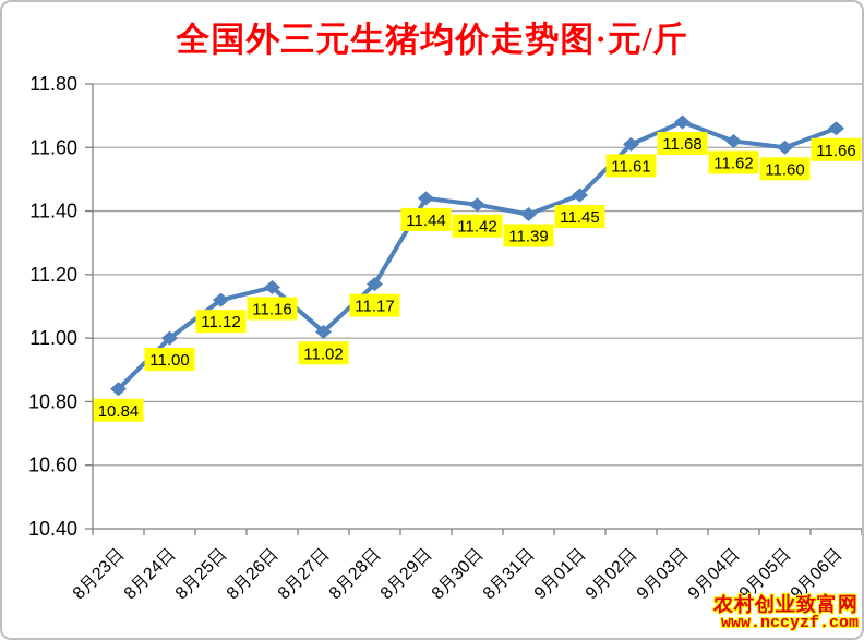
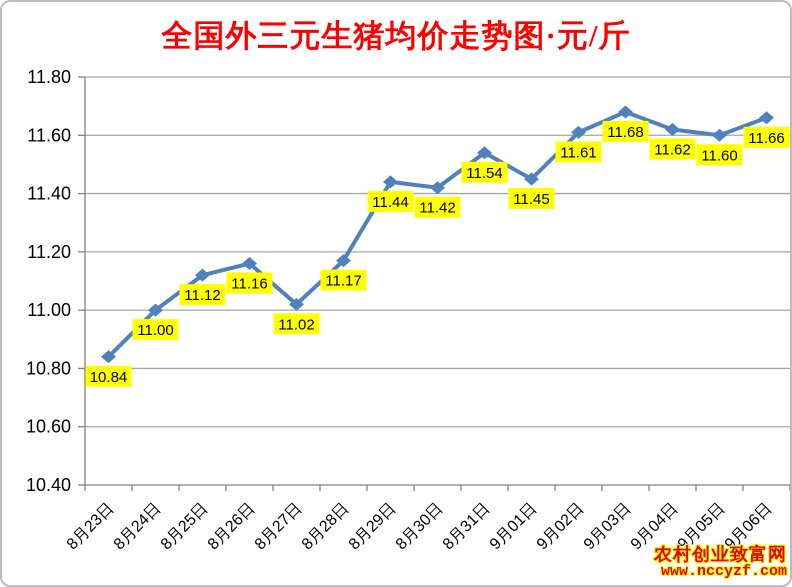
8月31日: 11.39 -> 11.54
